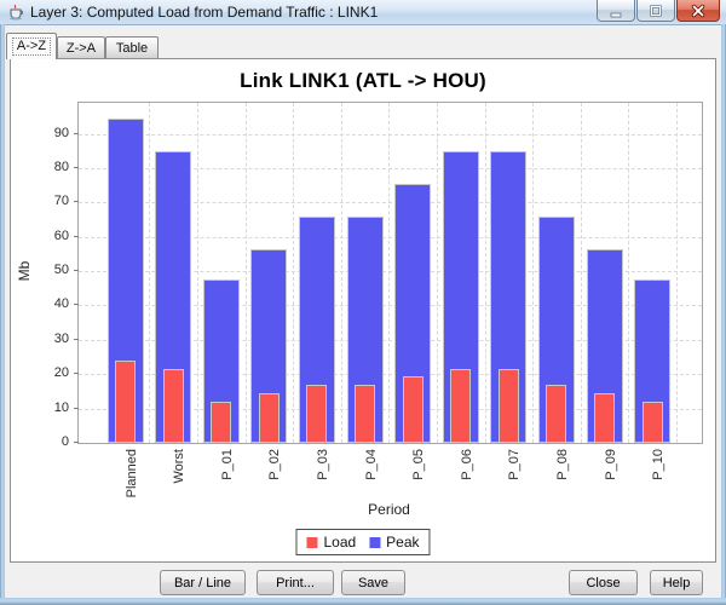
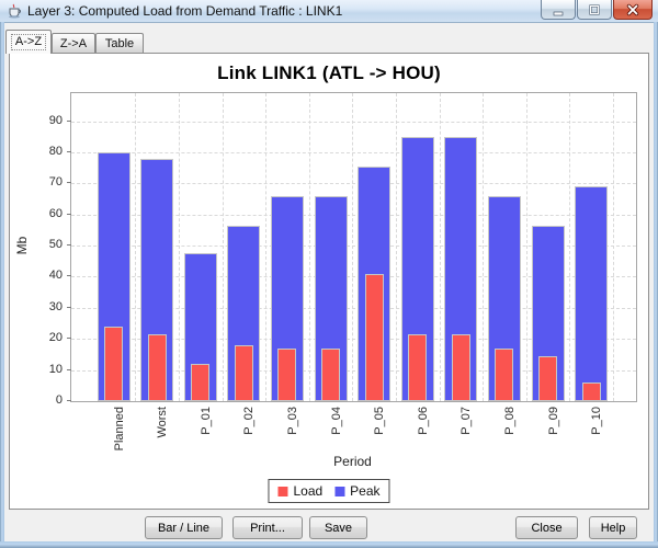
Peak/Planned: 94 -> 80
Peak/Worst: 85 -> 78
Load/P_02: 14 -> 18
Load/P_05: 20 -> 41
Load/P_10: 12 -> 6
Peak/P_10: 48 -> 69
